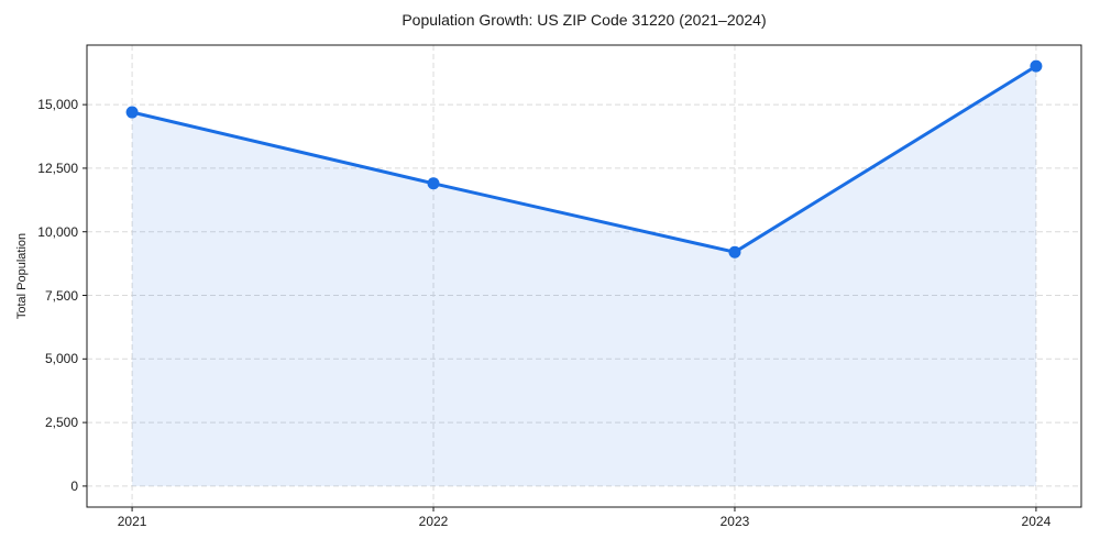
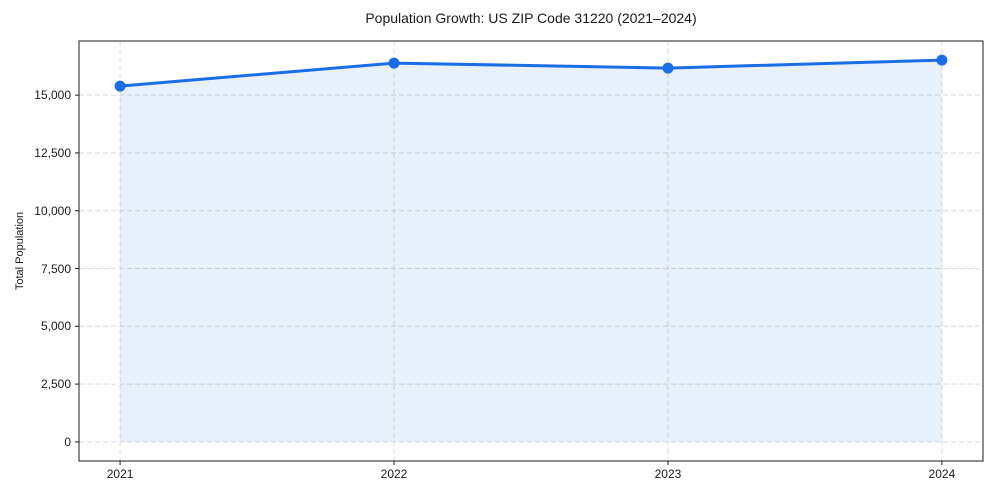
2021: 14700 -> 15400
2022: 11900 -> 16400
2023: 9200 -> 16200
